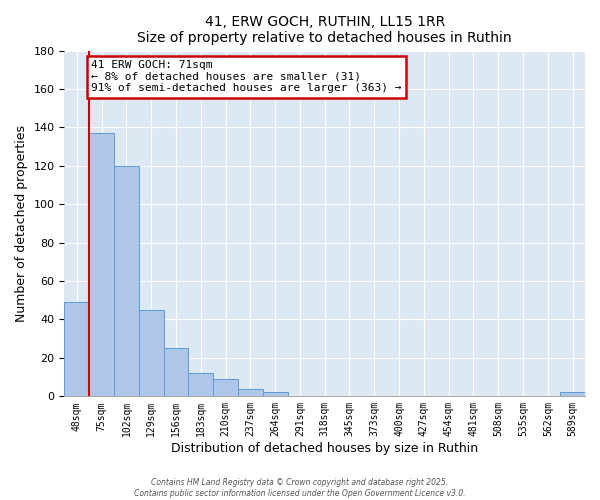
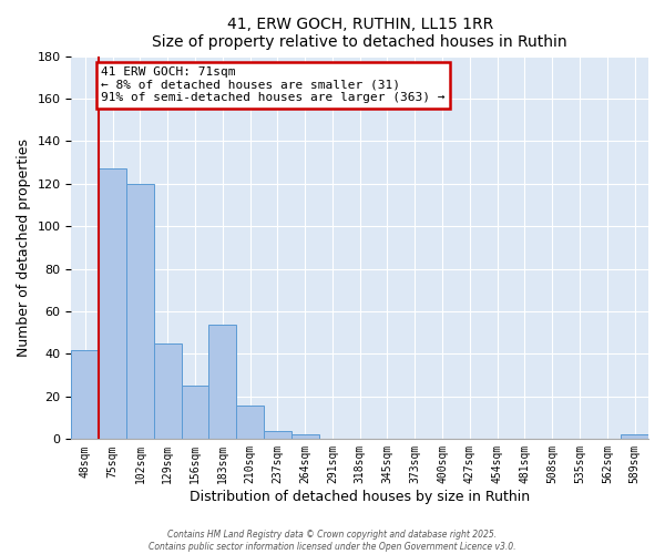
48sqm: 49 -> 42
75sqm: 137 -> 127
183sqm: 12 -> 54
210sqm: 9 -> 16
